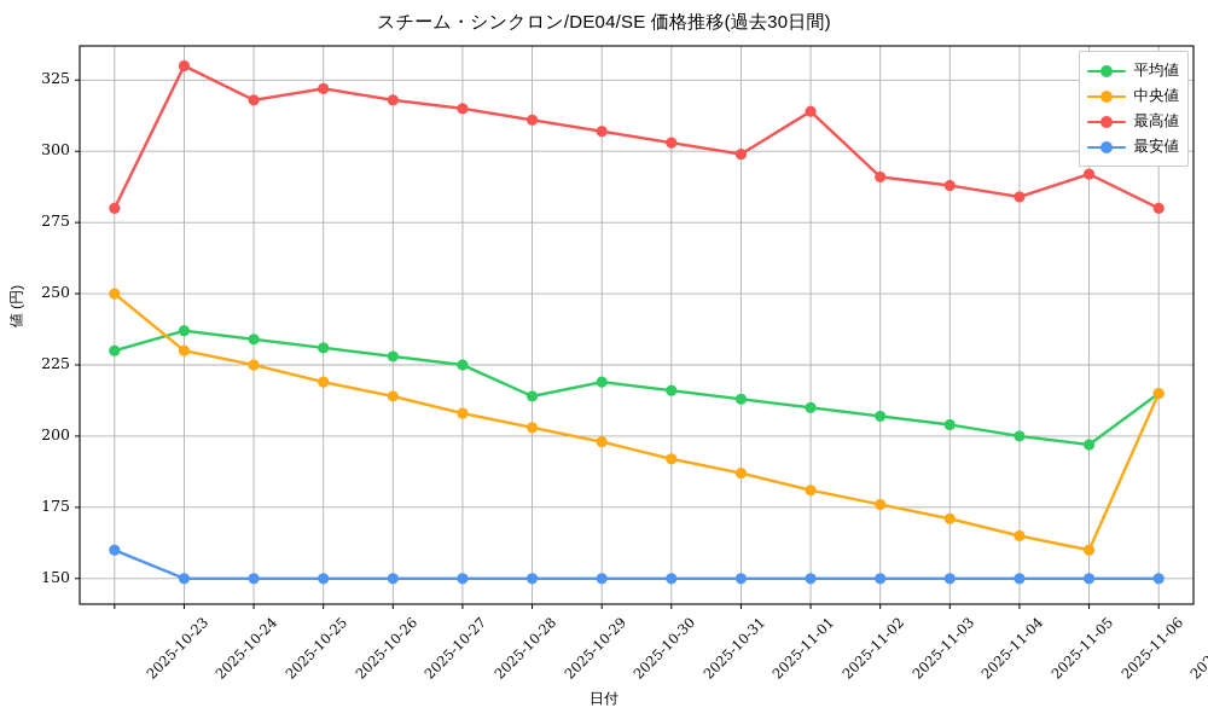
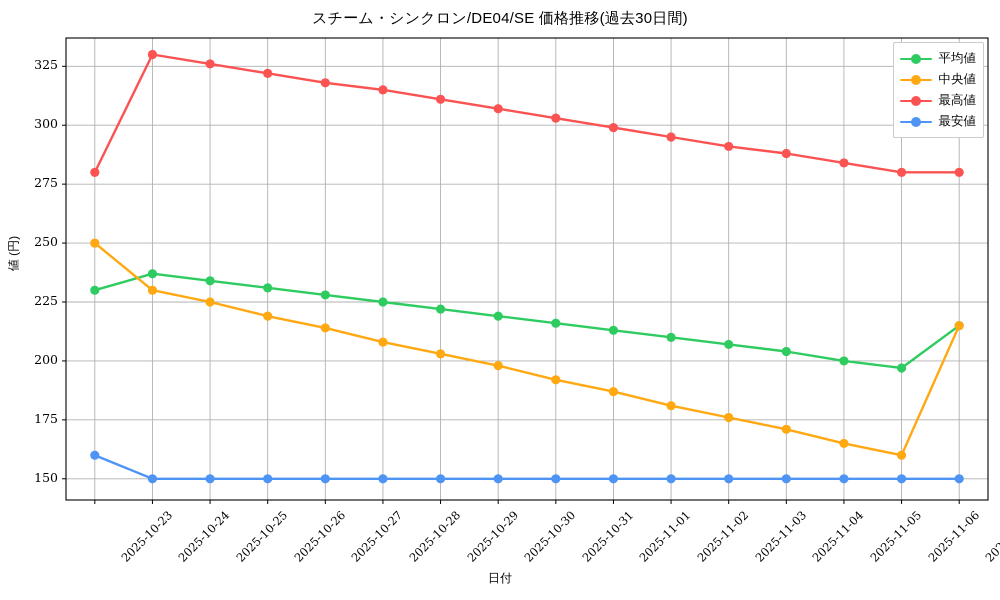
最高値/2025-10-25: 318 -> 326
平均値/2025-10-29: 214 -> 222
最高値/2025-11-02: 314 -> 295
最高値/2025-11-06: 292 -> 280
